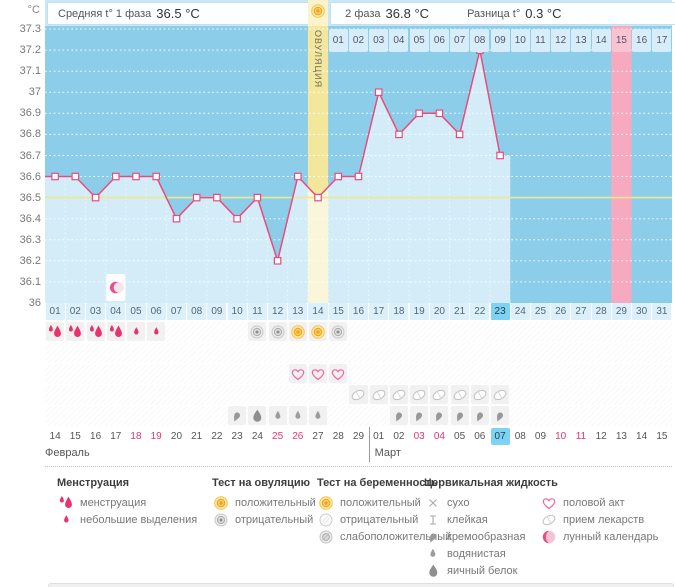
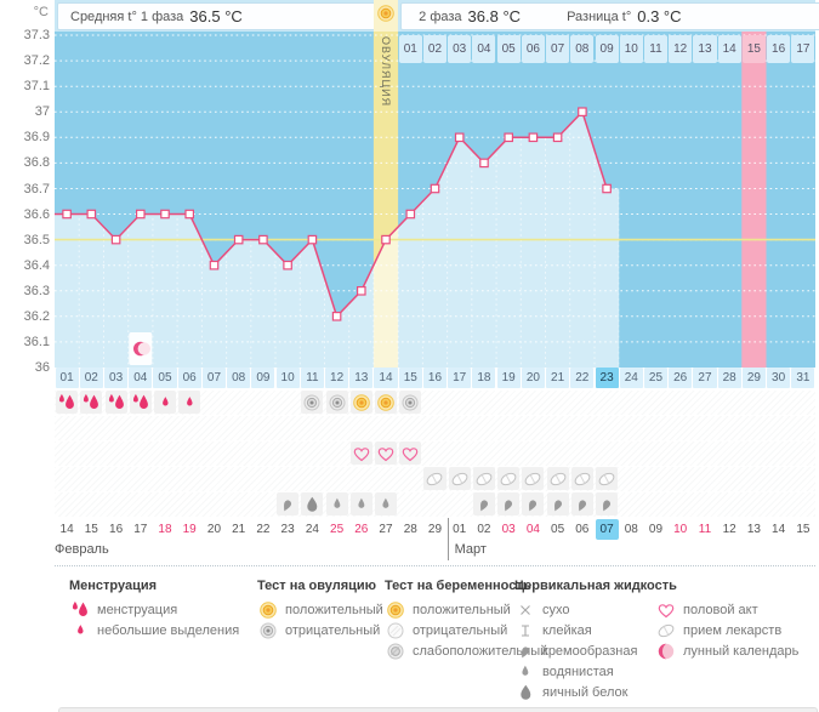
13: 36.6 -> 36.3
16: 36.6 -> 36.7
17: 37.0 -> 36.9
21: 36.8 -> 36.9
22: 37.2 -> 37.0
